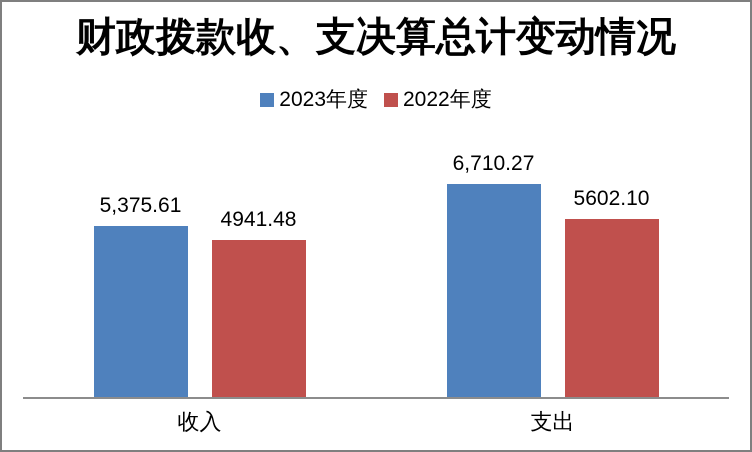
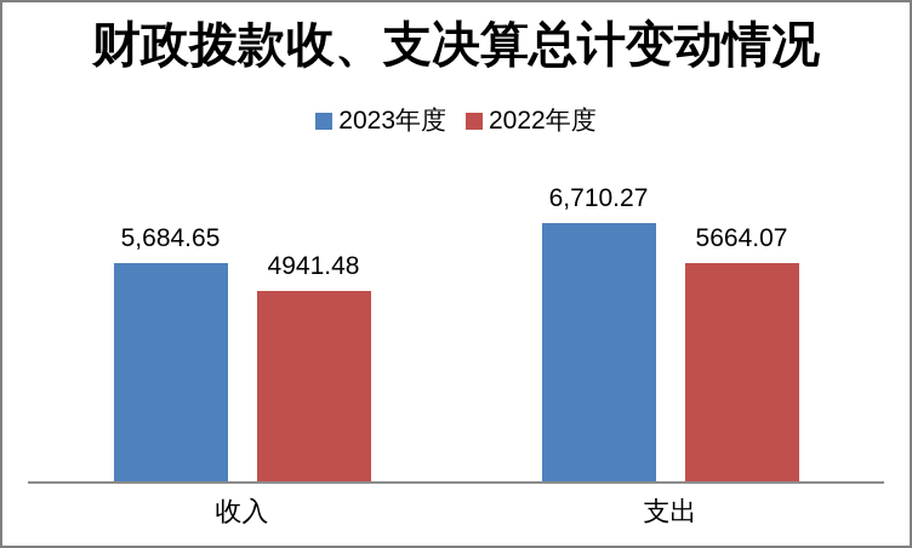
2023年度/收入: 5,375.61 -> 5,684.65
2022年度/支出: 5602.10 -> 5664.07
